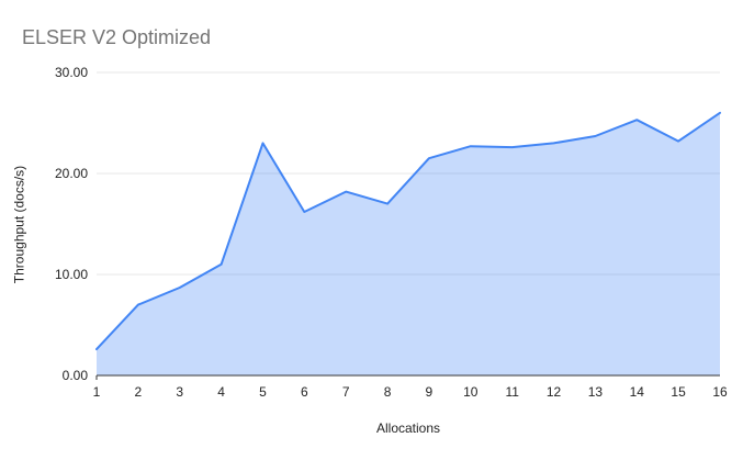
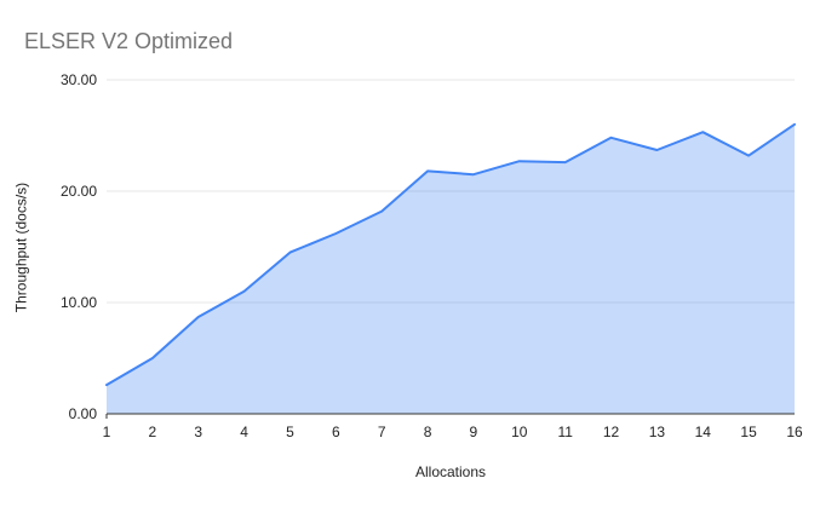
2: 7 -> 5
5: 23 -> 14
8: 17 -> 22
12: 23 -> 25
